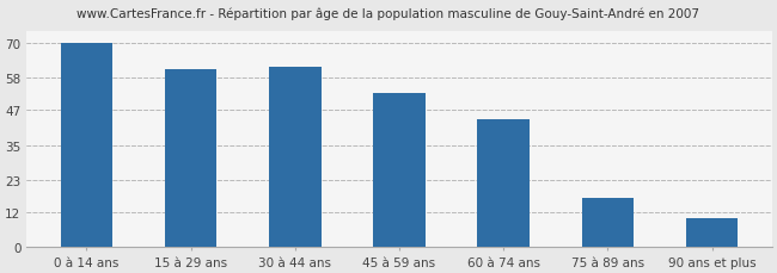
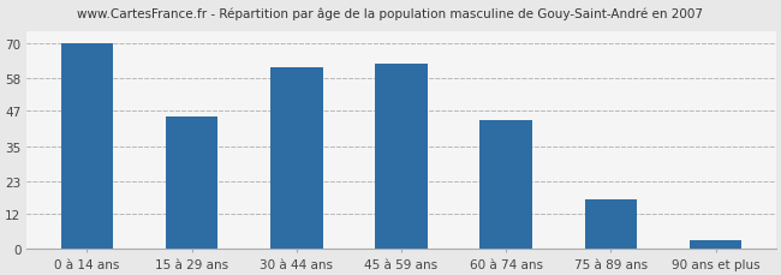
15 à 29 ans: 61 -> 45
45 à 59 ans: 53 -> 63
90 ans et plus: 10 -> 3
